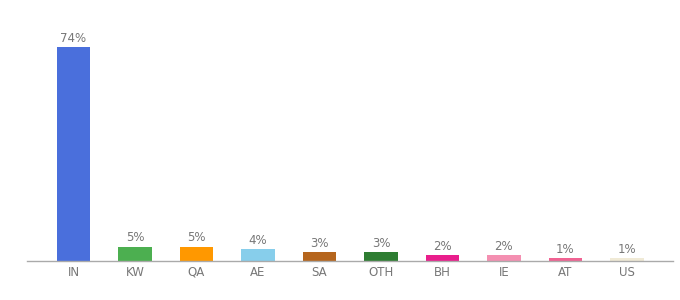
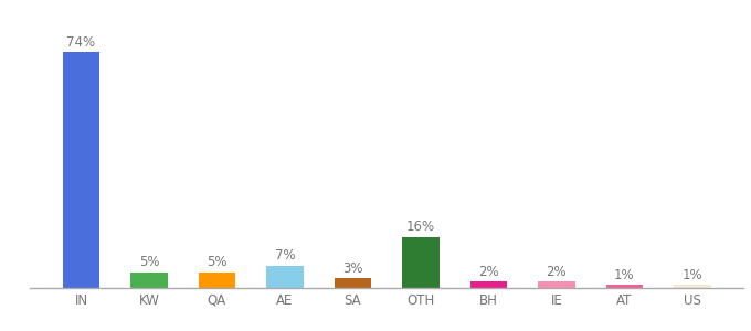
AE: 4% -> 7%
OTH: 3% -> 16%
